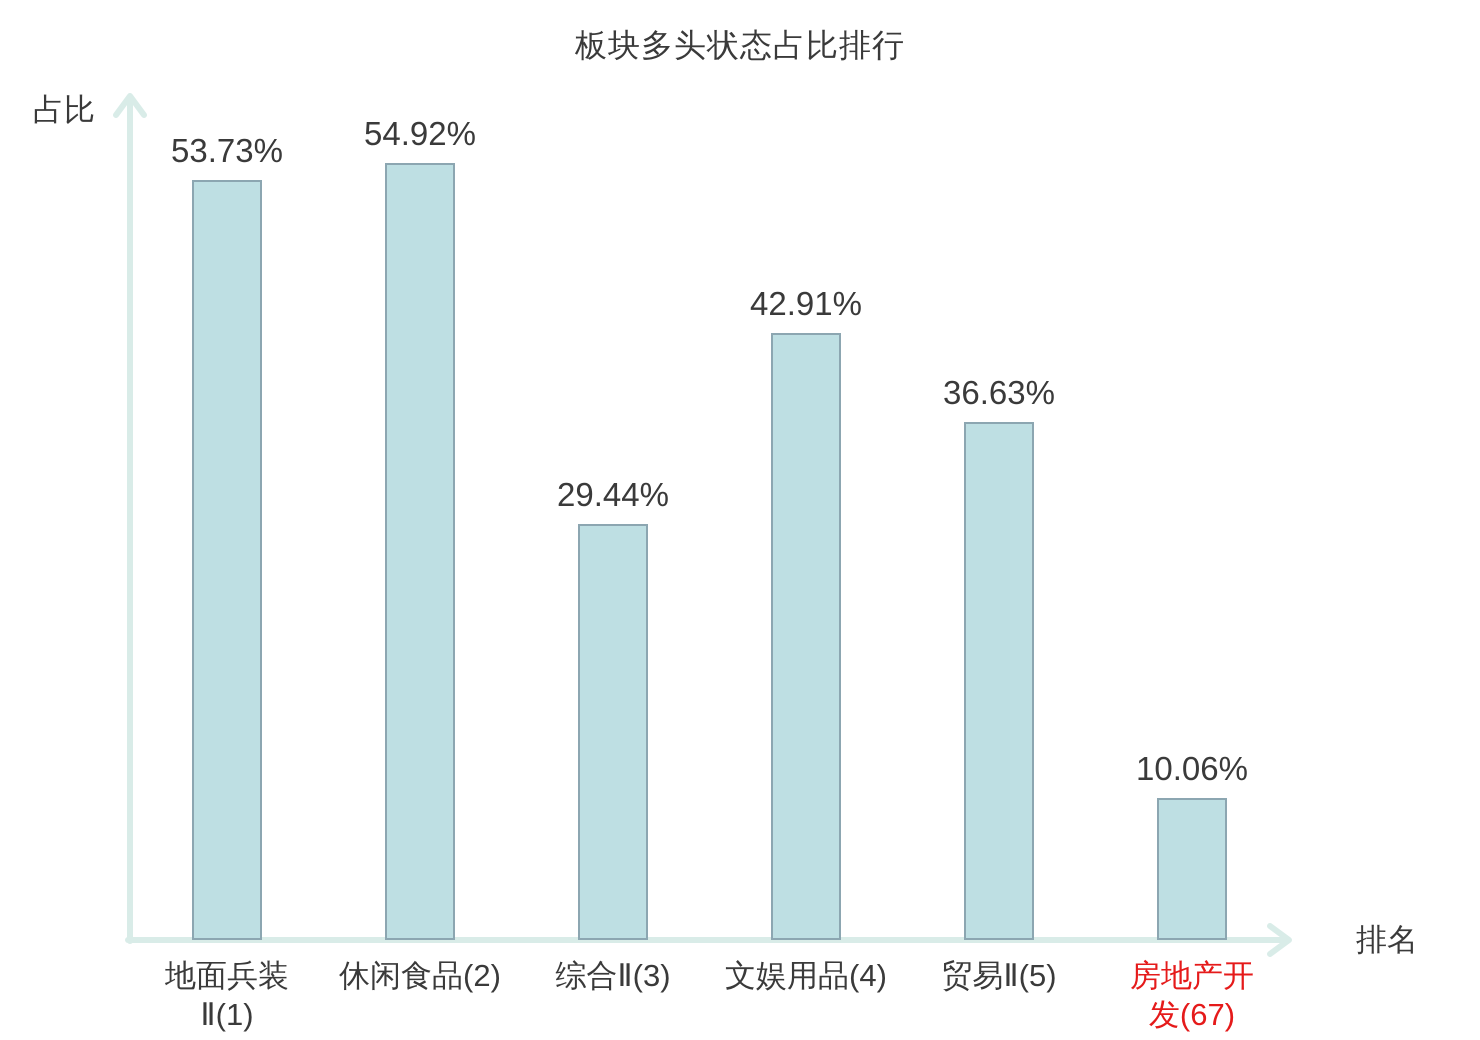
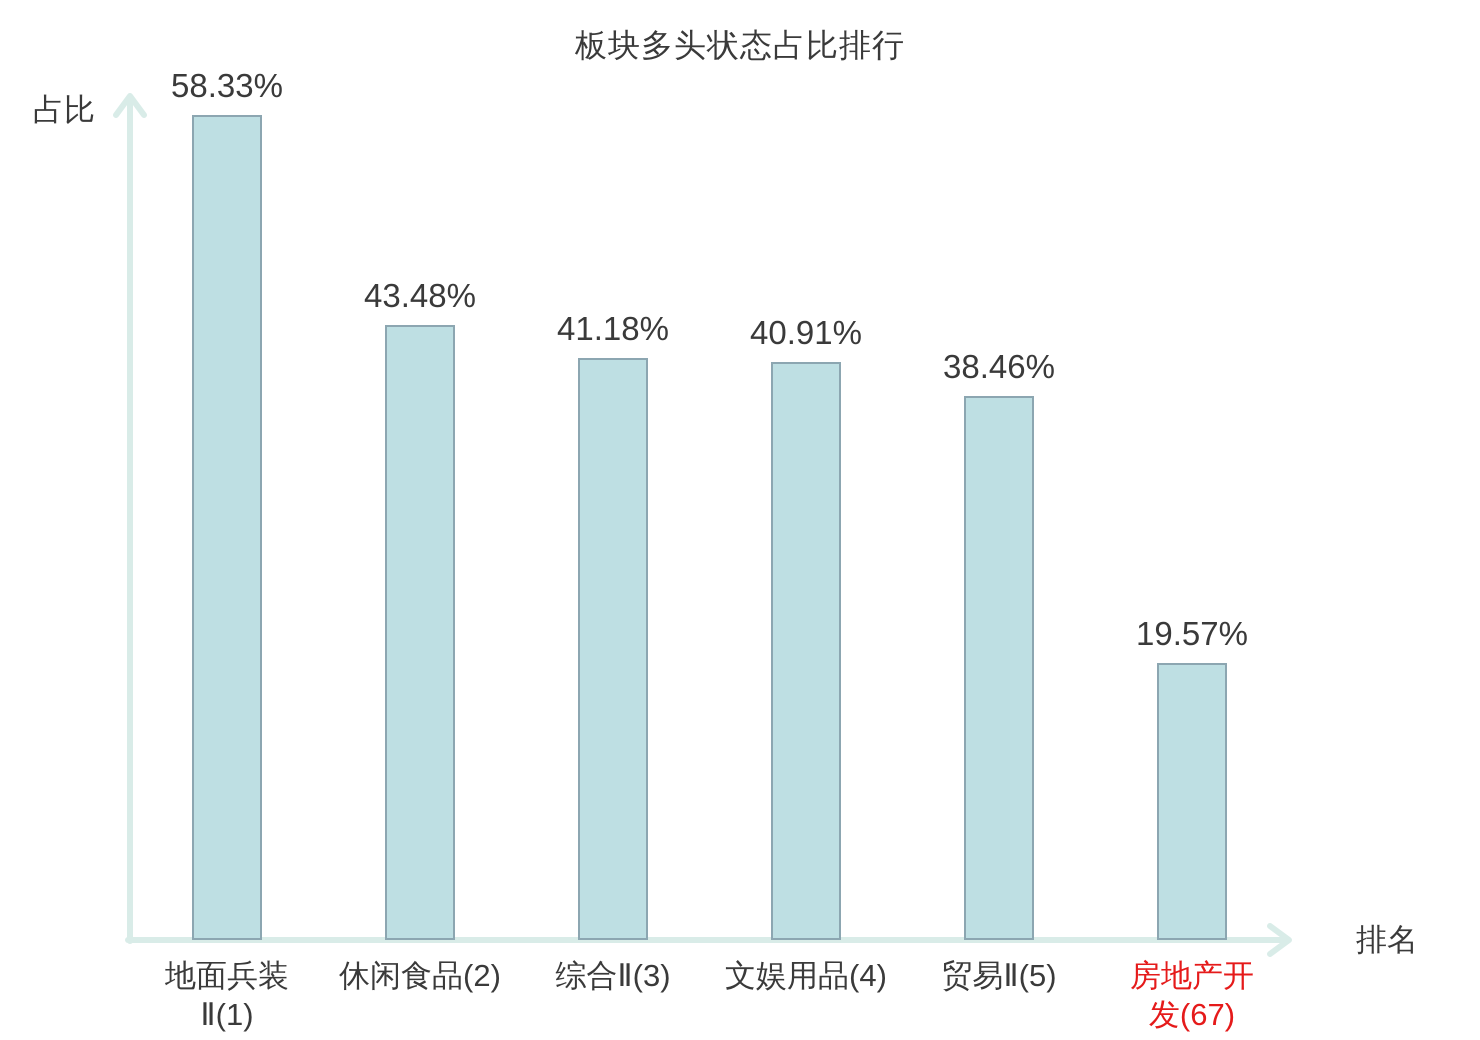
地面兵装 Ⅱ(1): 53.73% -> 58.33%
休闲食品(2): 54.92% -> 43.48%
综合Ⅱ(3): 29.44% -> 41.18%
文娱用品(4): 42.91% -> 40.91%
贸易Ⅱ(5): 36.63% -> 38.46%
房地产开 发(67): 10.06% -> 19.57%
